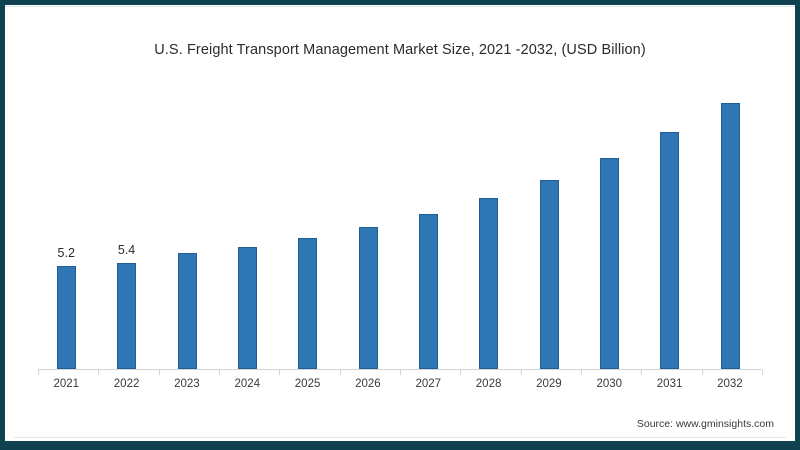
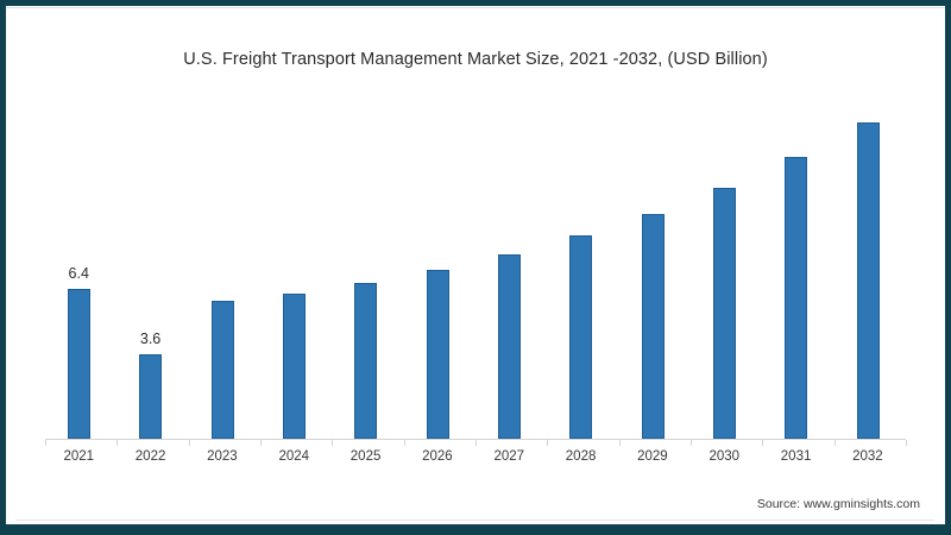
2021: 5.2 -> 6.4
2022: 5.4 -> 3.6
